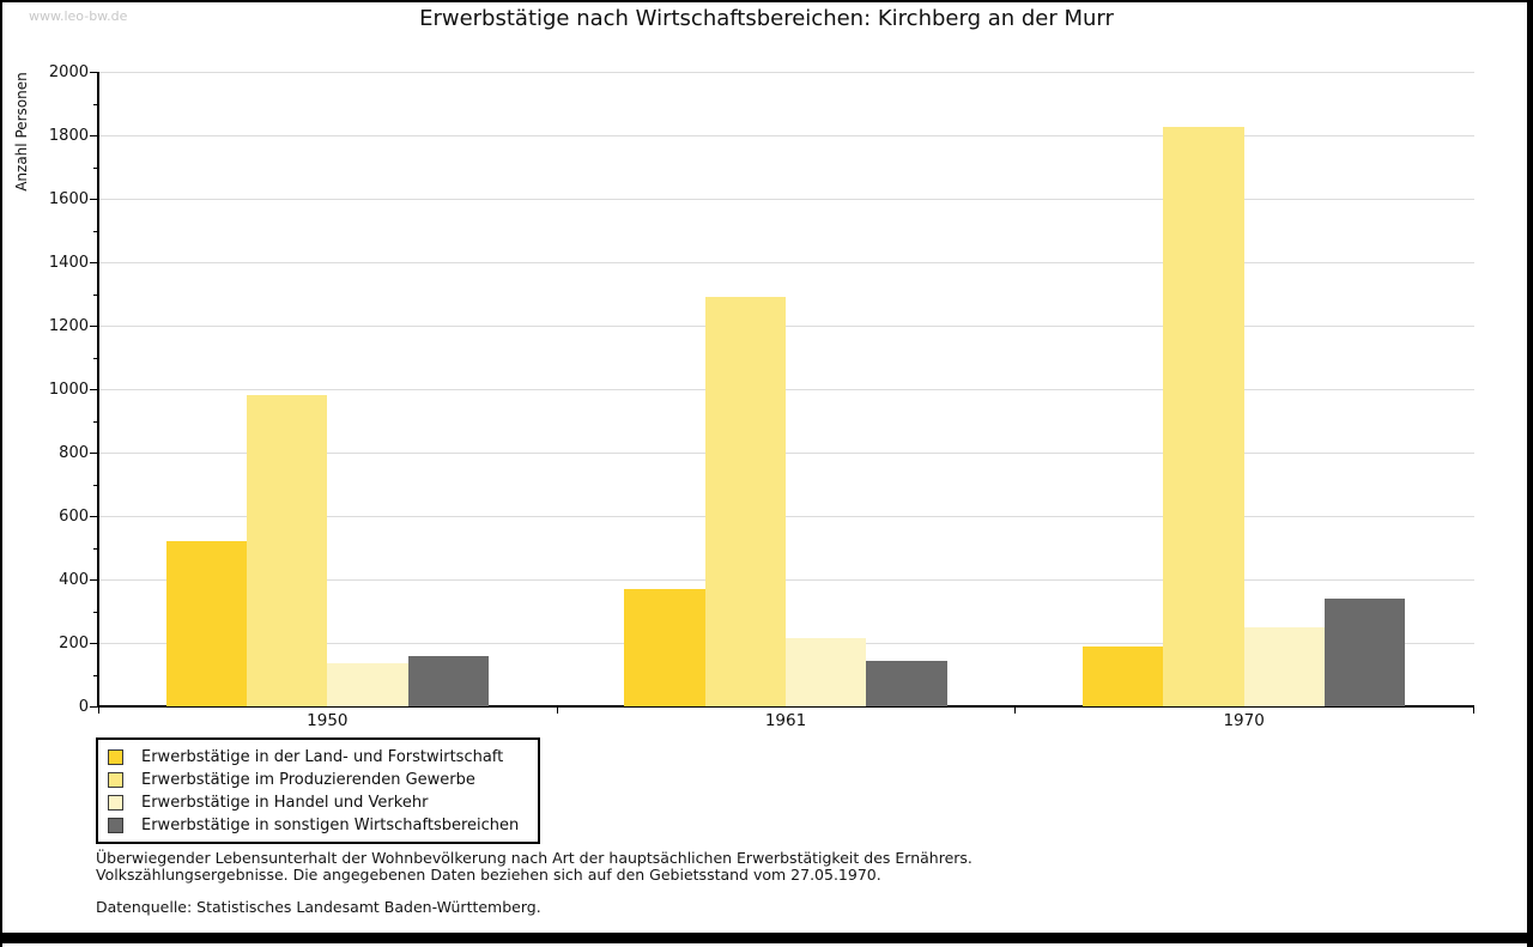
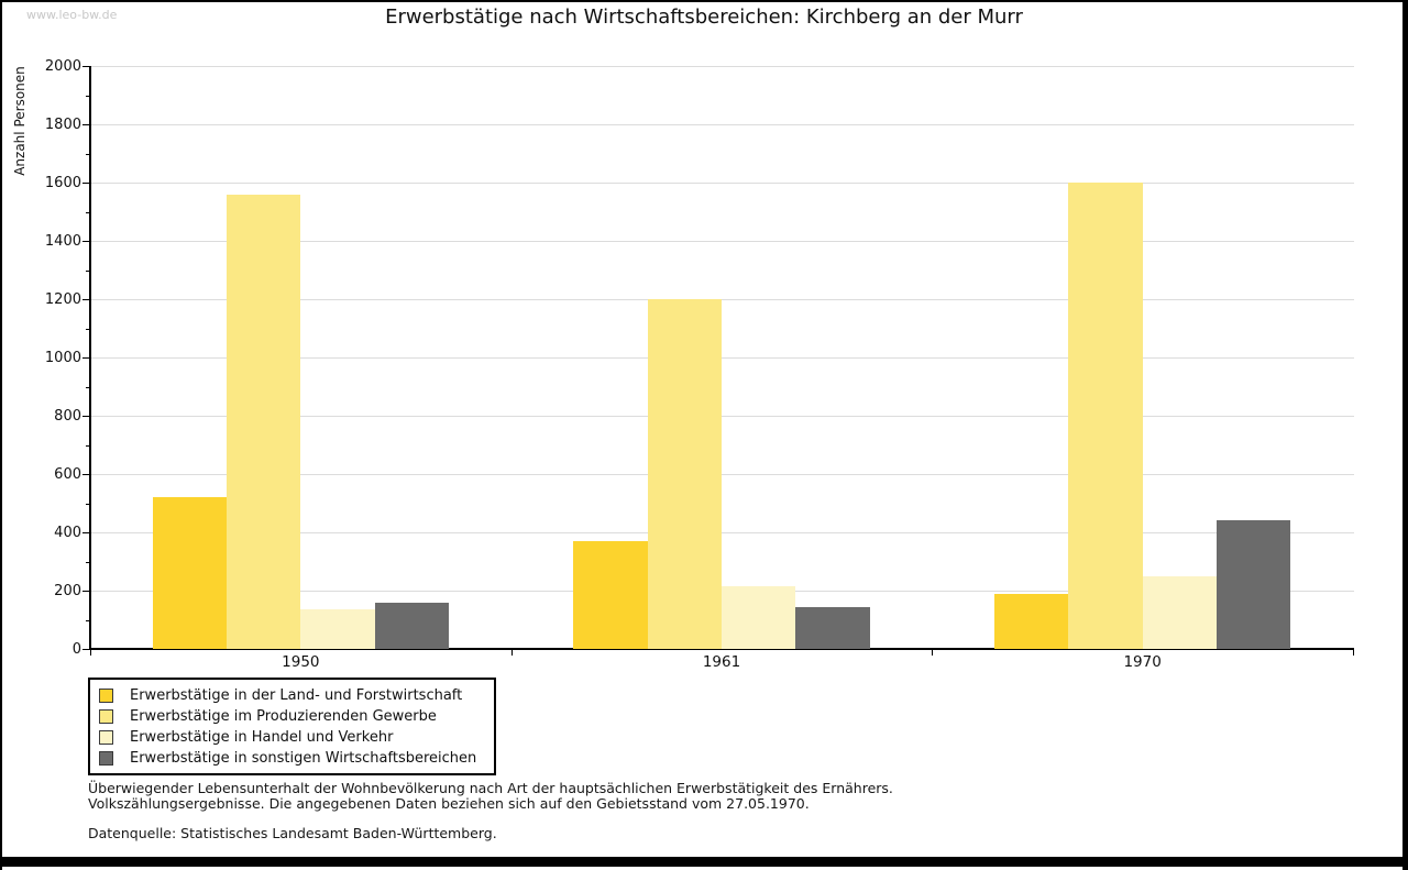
Erwerbstätige im Produzierenden Gewerbe/1950: 980 -> 1560
Erwerbstätige im Produzierenden Gewerbe/1961: 1290 -> 1200
Erwerbstätige im Produzierenden Gewerbe/1970: 1820 -> 1600
Erwerbstätige in sonstigen Wirtschaftsbereichen/1970: 340 -> 440
